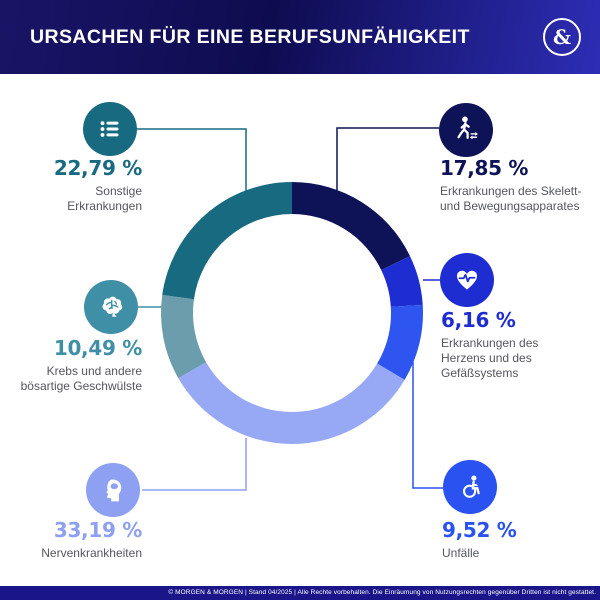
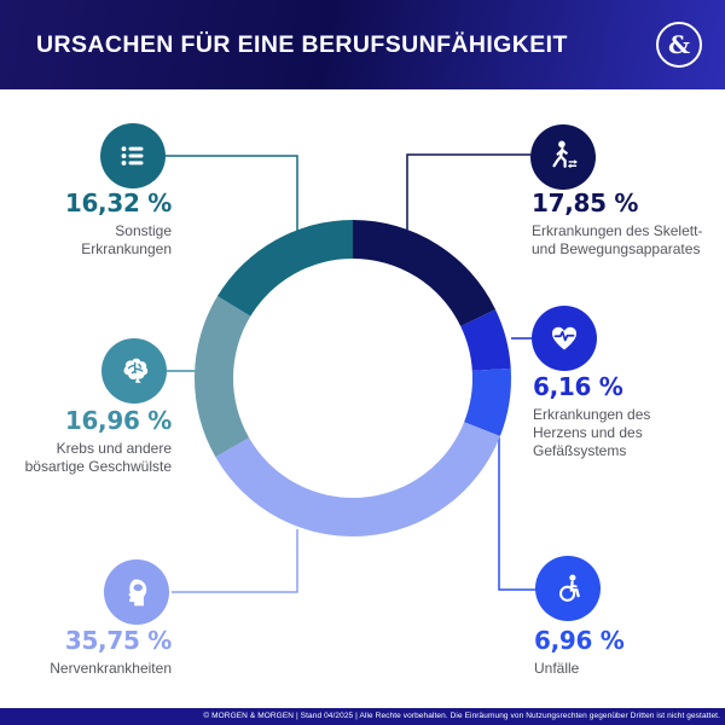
Unfälle: 9,52 -> 6,96
Nervenkrankheiten: 33,19 -> 35,75
Krebs und andere bösartige Geschwülste: 10,49 -> 16,96
Sonstige Erkrankungen: 22,79 -> 16,32
